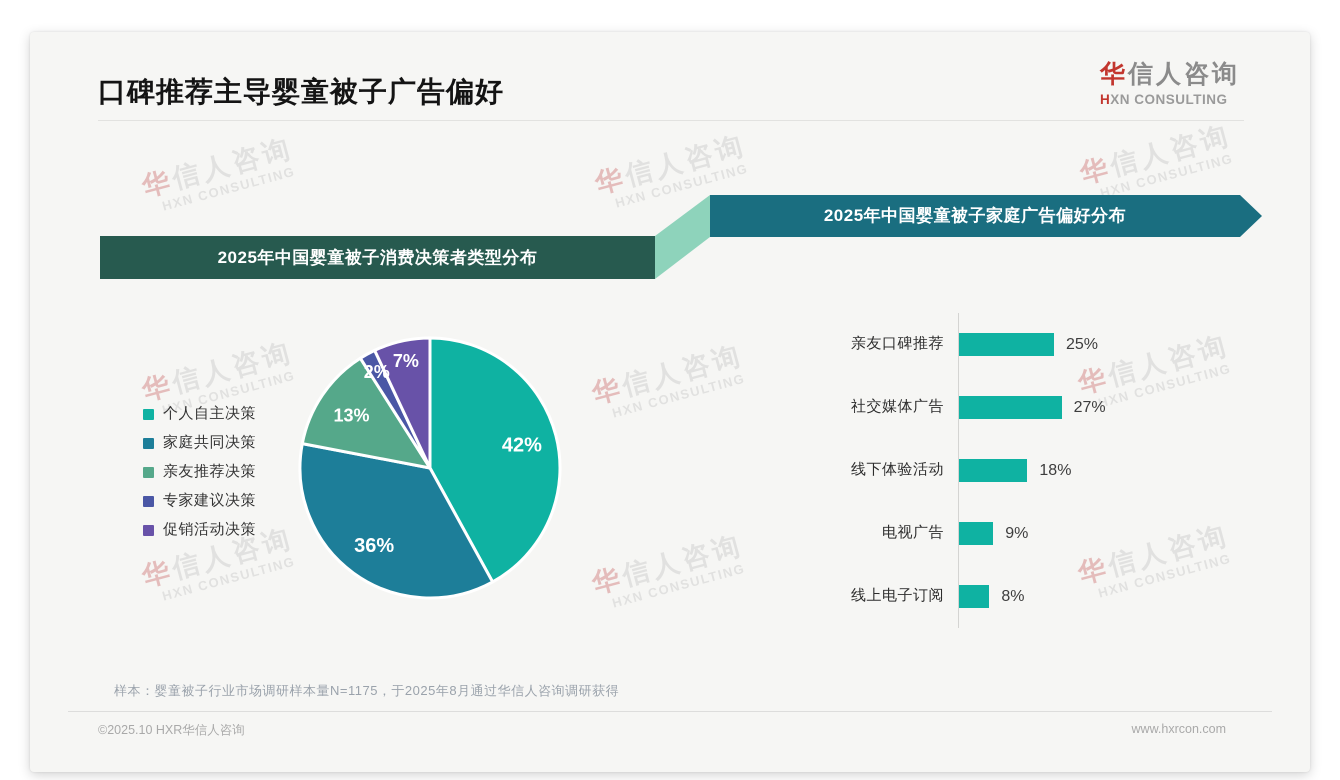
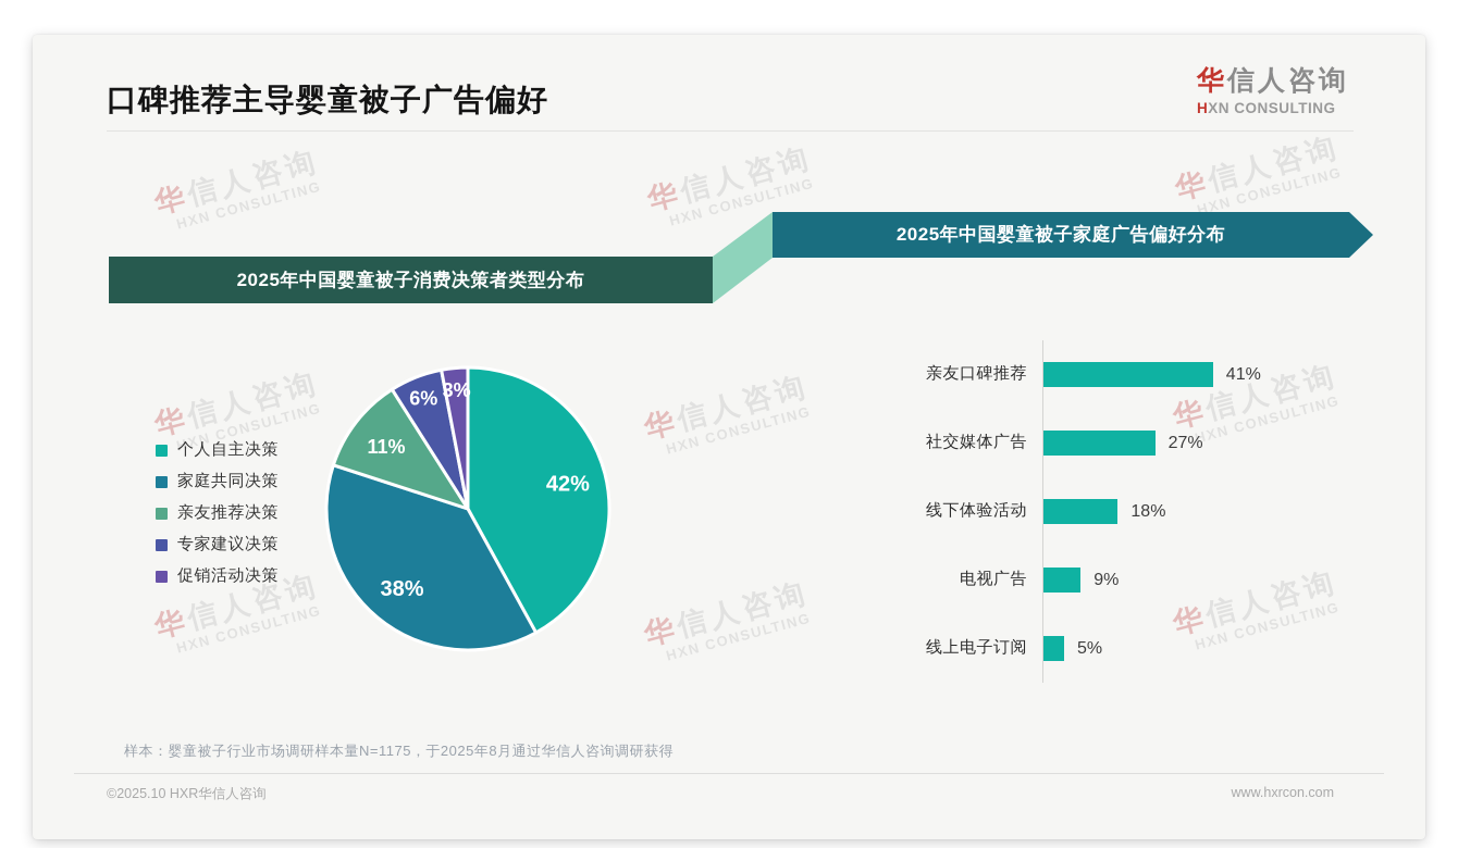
2025年中国婴童被子消费决策者类型分布/家庭共同决策: 36% -> 38%
2025年中国婴童被子消费决策者类型分布/亲友推荐决策: 13% -> 11%
2025年中国婴童被子消费决策者类型分布/专家建议决策: 2% -> 6%
2025年中国婴童被子消费决策者类型分布/促销活动决策: 7% -> 3%
2025年中国婴童被子家庭广告偏好分布/亲友口碑推荐: 25% -> 41%
2025年中国婴童被子家庭广告偏好分布/线上电子订阅: 8% -> 5%
